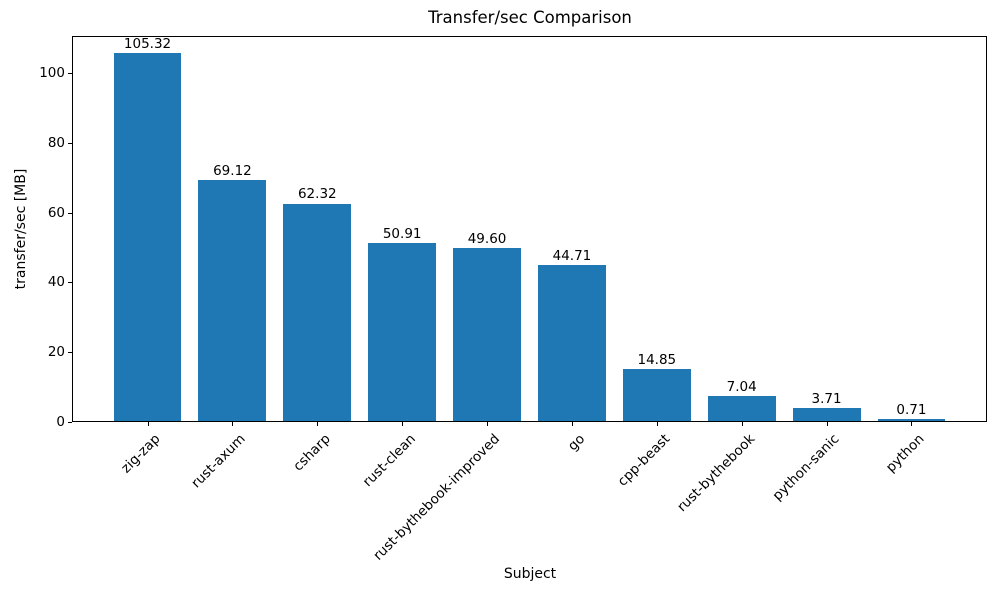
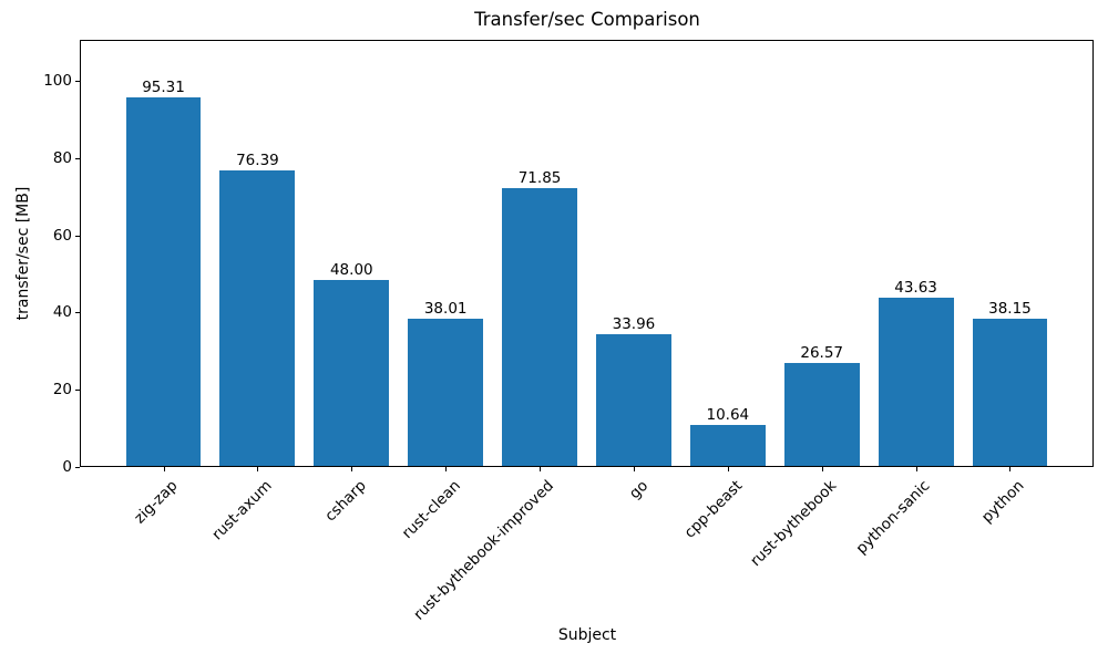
zig-zap: 105.32 -> 95.31
rust-axum: 69.12 -> 76.39
csharp: 62.32 -> 48.00
rust-clean: 50.91 -> 38.01
rust-bythebook-improved: 49.60 -> 71.85
go: 44.71 -> 33.96
cpp-beast: 14.85 -> 10.64
rust-bythebook: 7.04 -> 26.57
python-sanic: 3.71 -> 43.63
python: 0.71 -> 38.15
